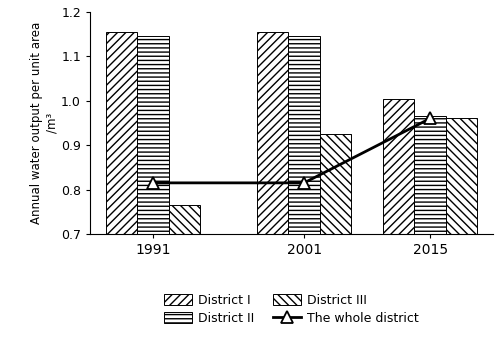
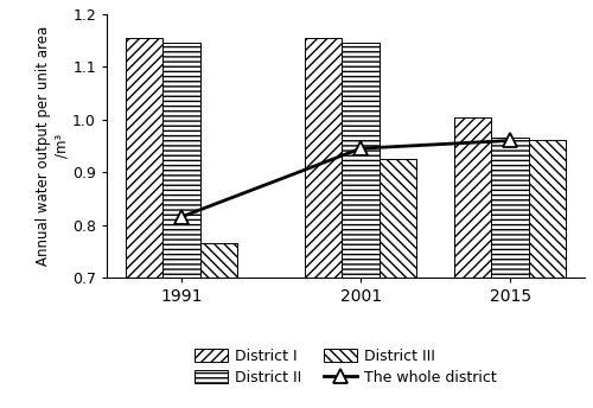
The whole district/2001: 0.815 -> 0.945
